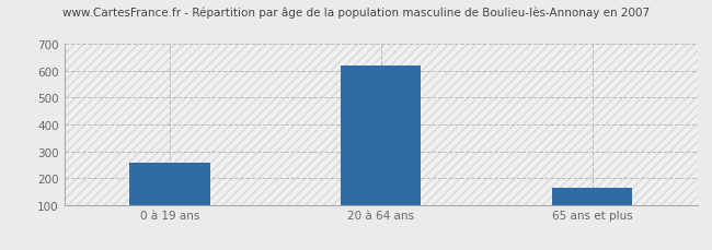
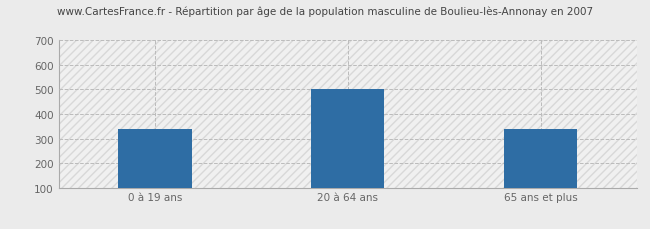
0 à 19 ans: 257 -> 340
20 à 64 ans: 619 -> 500
65 ans et plus: 163 -> 340
